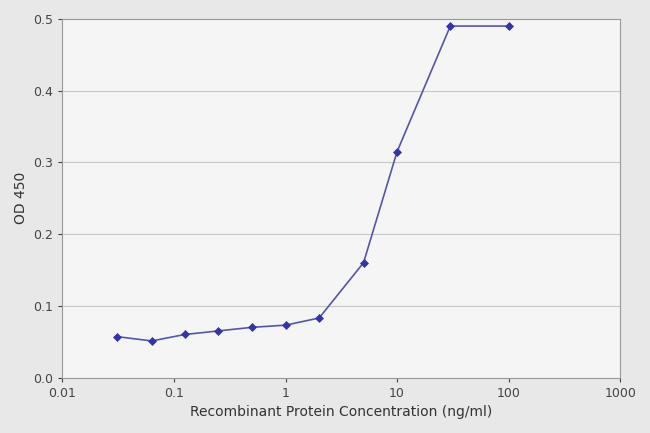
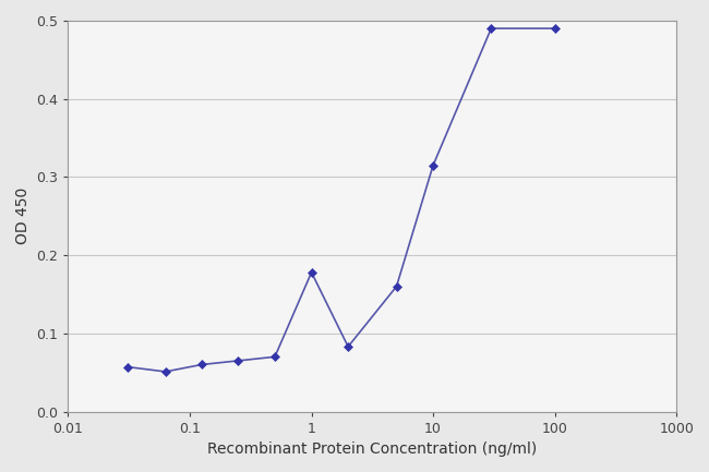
1: 0.073 -> 0.178
